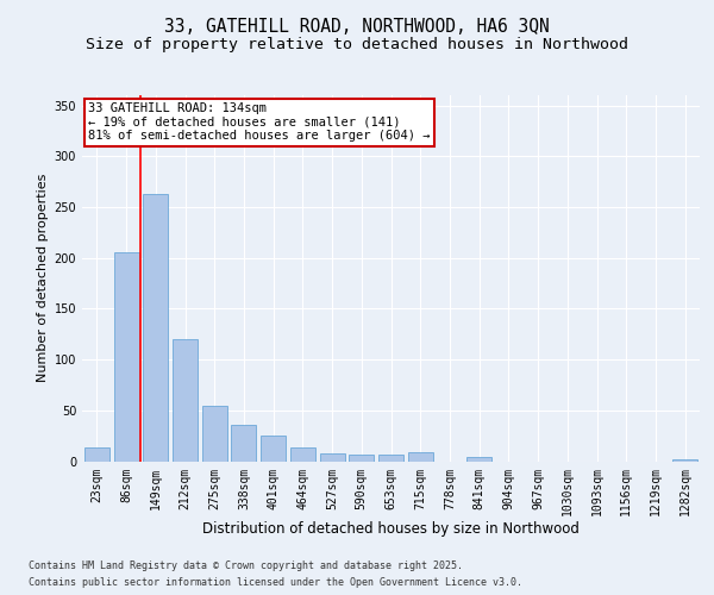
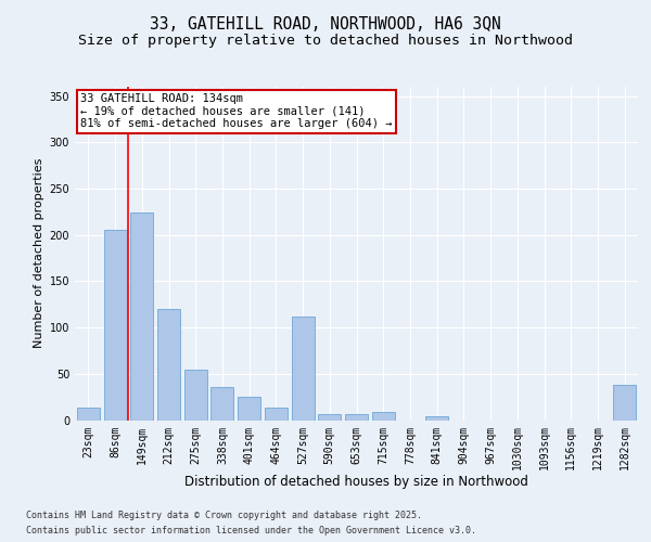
149sqm: 263 -> 224
527sqm: 8 -> 112
1282sqm: 2 -> 38
